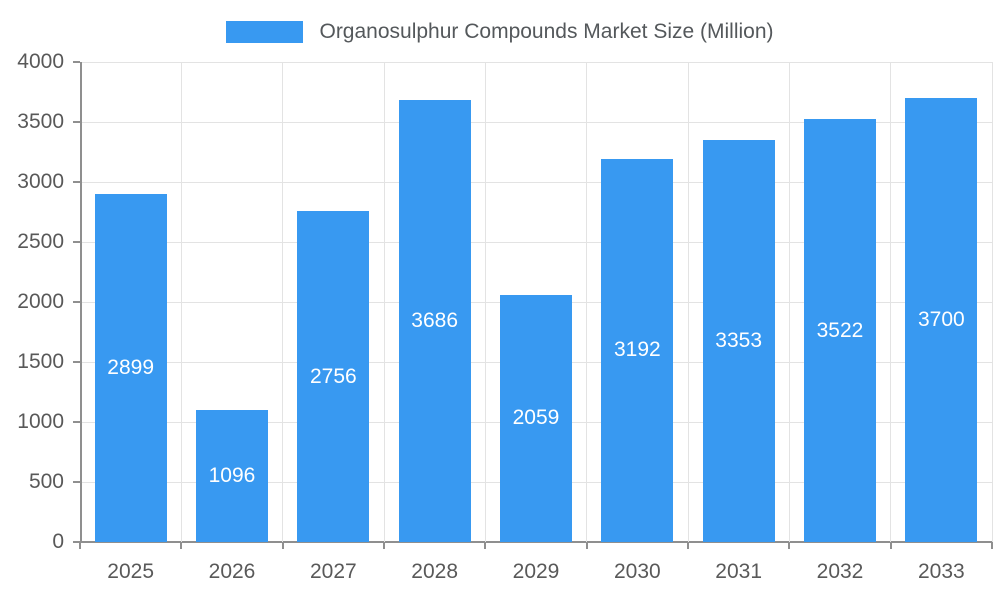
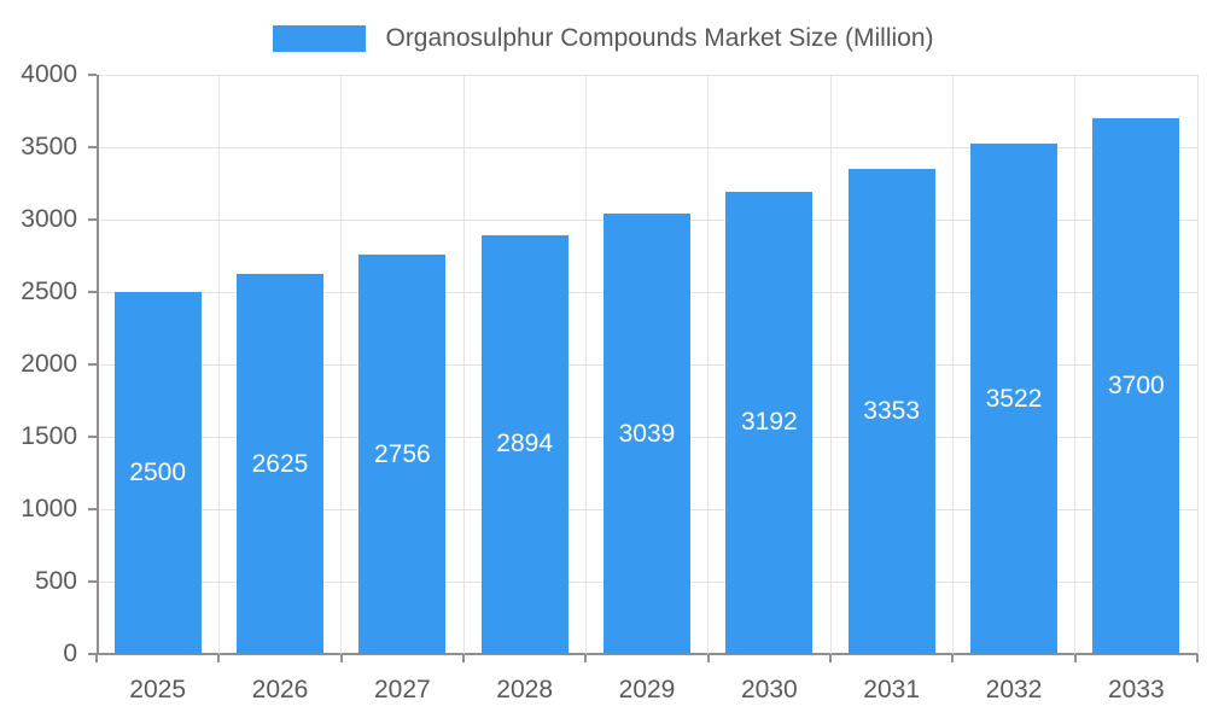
2025: 2899 -> 2500
2026: 1096 -> 2625
2028: 3686 -> 2894
2029: 2059 -> 3039
